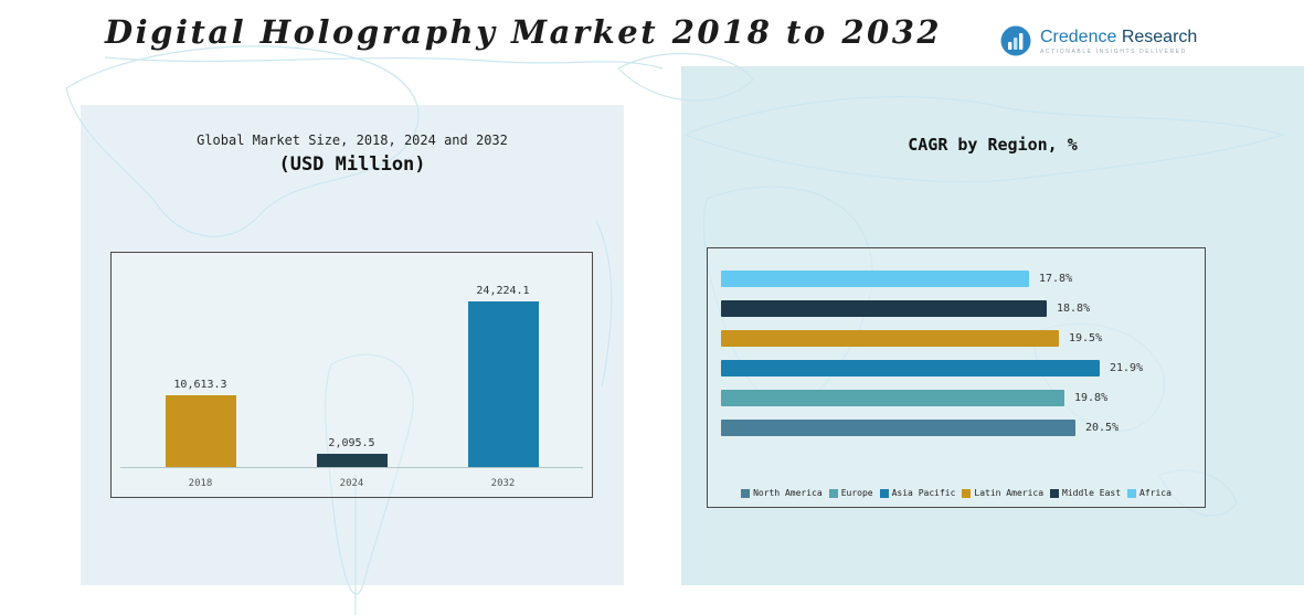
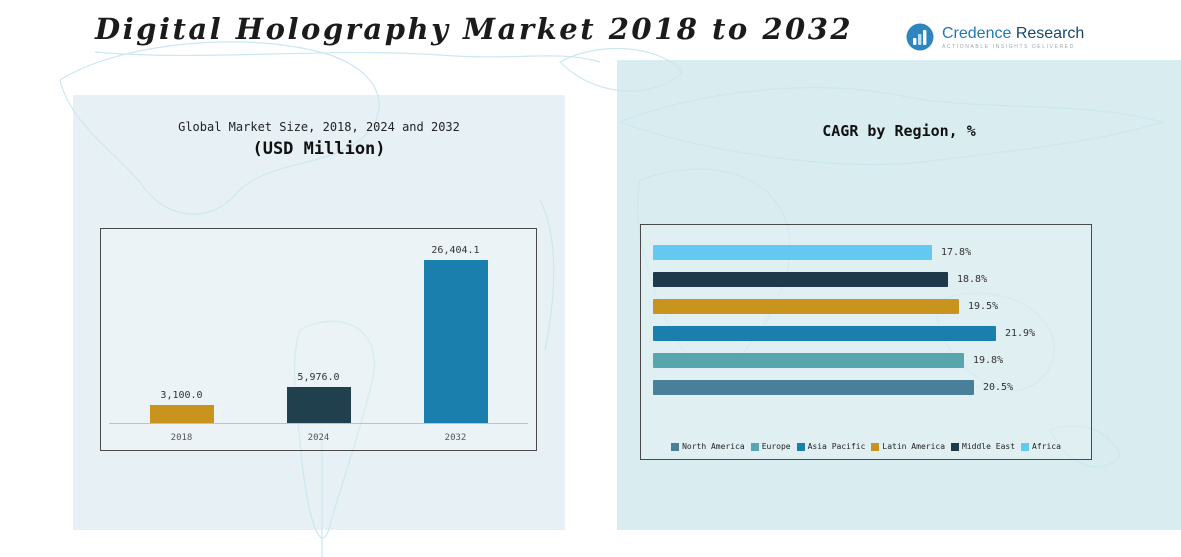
Global Market Size, 2018, 2024 and 2032/2018: 10,613.3 -> 3,100.0
Global Market Size, 2018, 2024 and 2032/2024: 2,095.5 -> 5,976.0
Global Market Size, 2018, 2024 and 2032/2032: 24,224.1 -> 26,404.1
